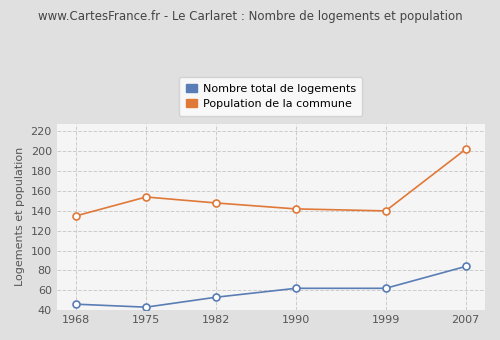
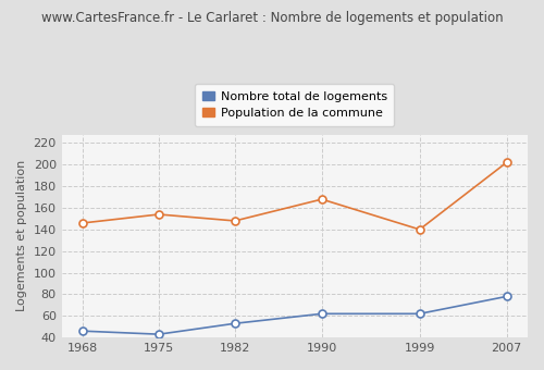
Population de la commune/1968: 135 -> 146
Population de la commune/1990: 142 -> 168
Nombre total de logements/2007: 84 -> 78
